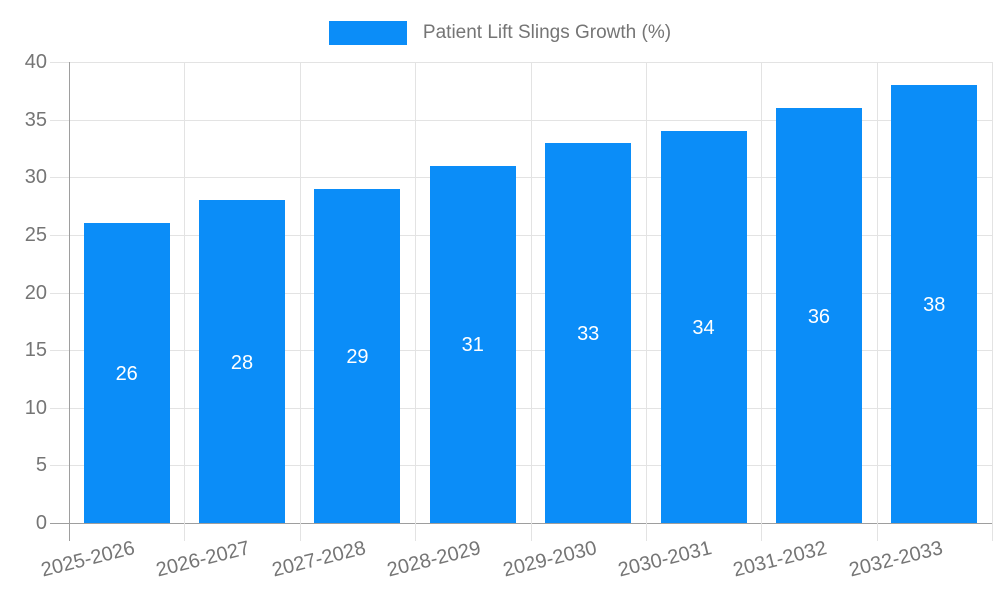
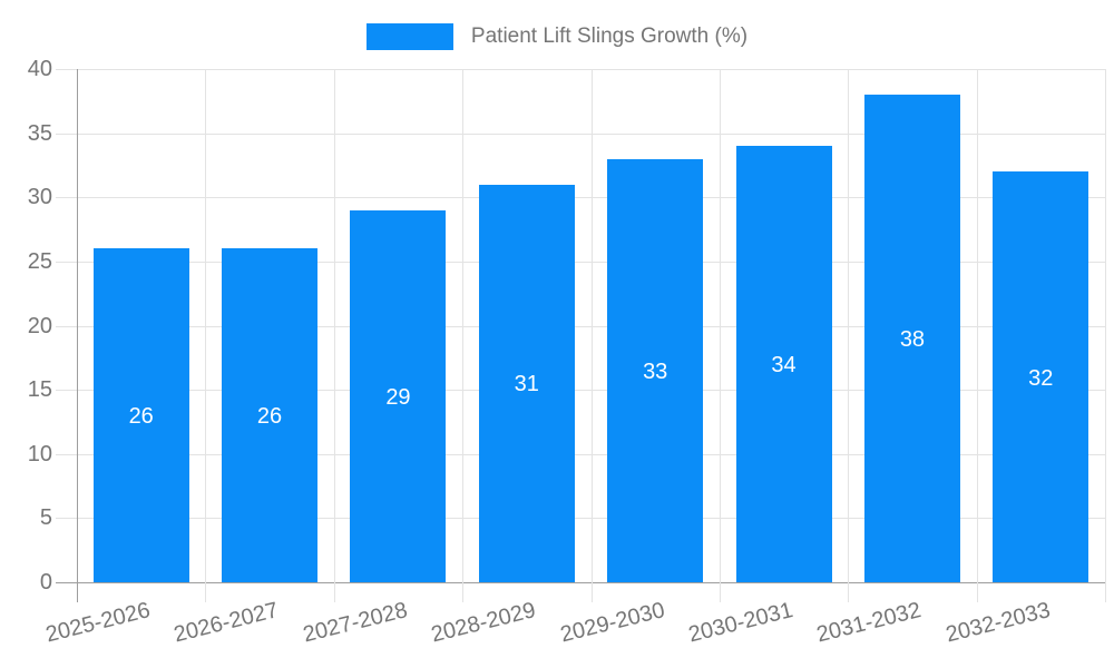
2026-2027: 28 -> 26
2031-2032: 36 -> 38
2032-2033: 38 -> 32
